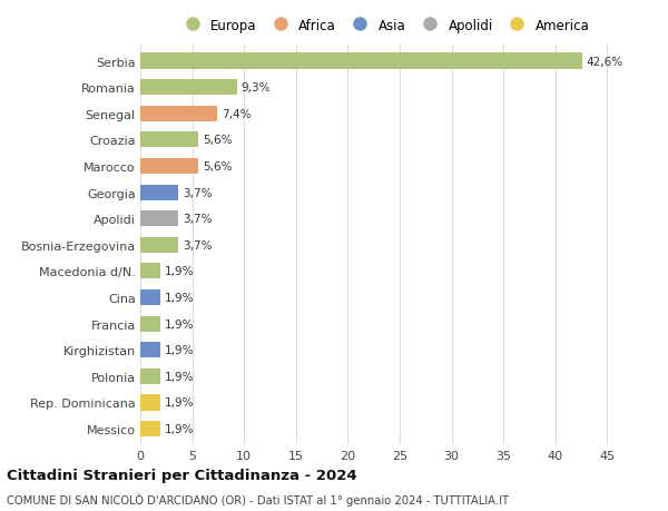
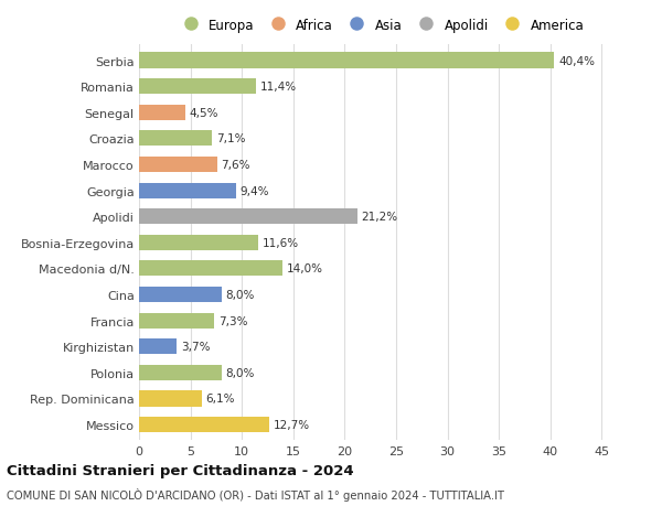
Serbia: 42,6% -> 40,4%
Romania: 9,3% -> 11,4%
Senegal: 7,4% -> 4,5%
Croazia: 5,6% -> 7,1%
Marocco: 5,6% -> 7,6%
Georgia: 3,7% -> 9,4%
Apolidi: 3,7% -> 21,2%
Bosnia-Erzegovina: 3,7% -> 11,6%
Macedonia d/N.: 1,9% -> 14,0%
Cina: 1,9% -> 8,0%
Francia: 1,9% -> 7,3%
Kirghizistan: 1,9% -> 3,7%
Polonia: 1,9% -> 8,0%
Rep. Dominicana: 1,9% -> 6,1%
Messico: 1,9% -> 12,7%
